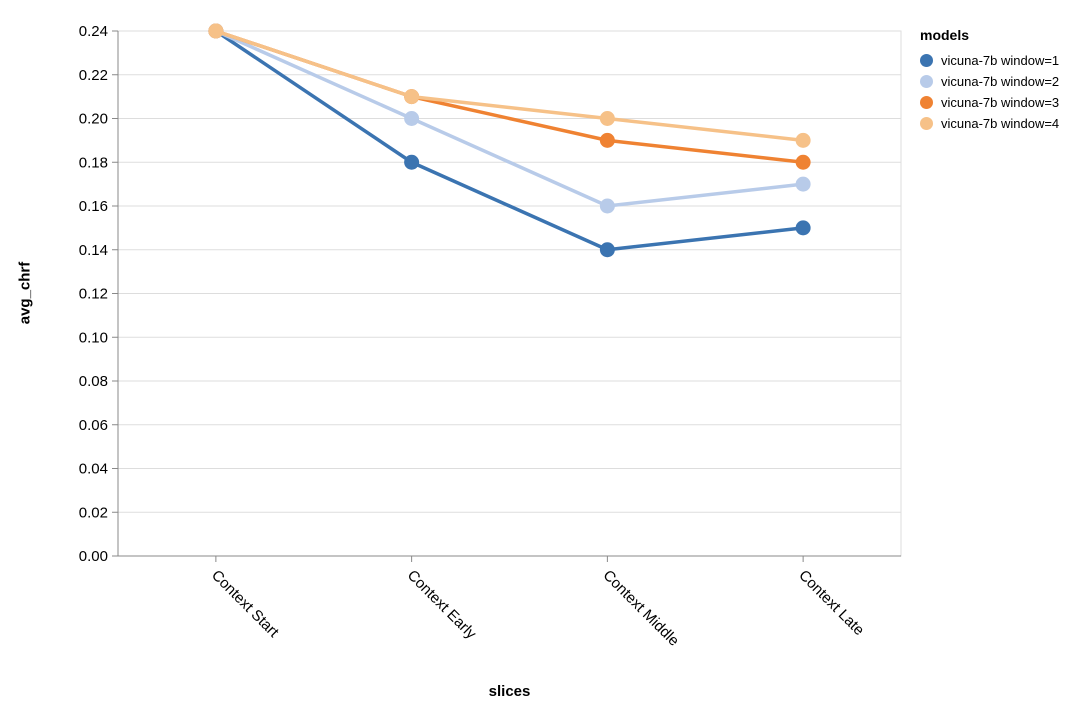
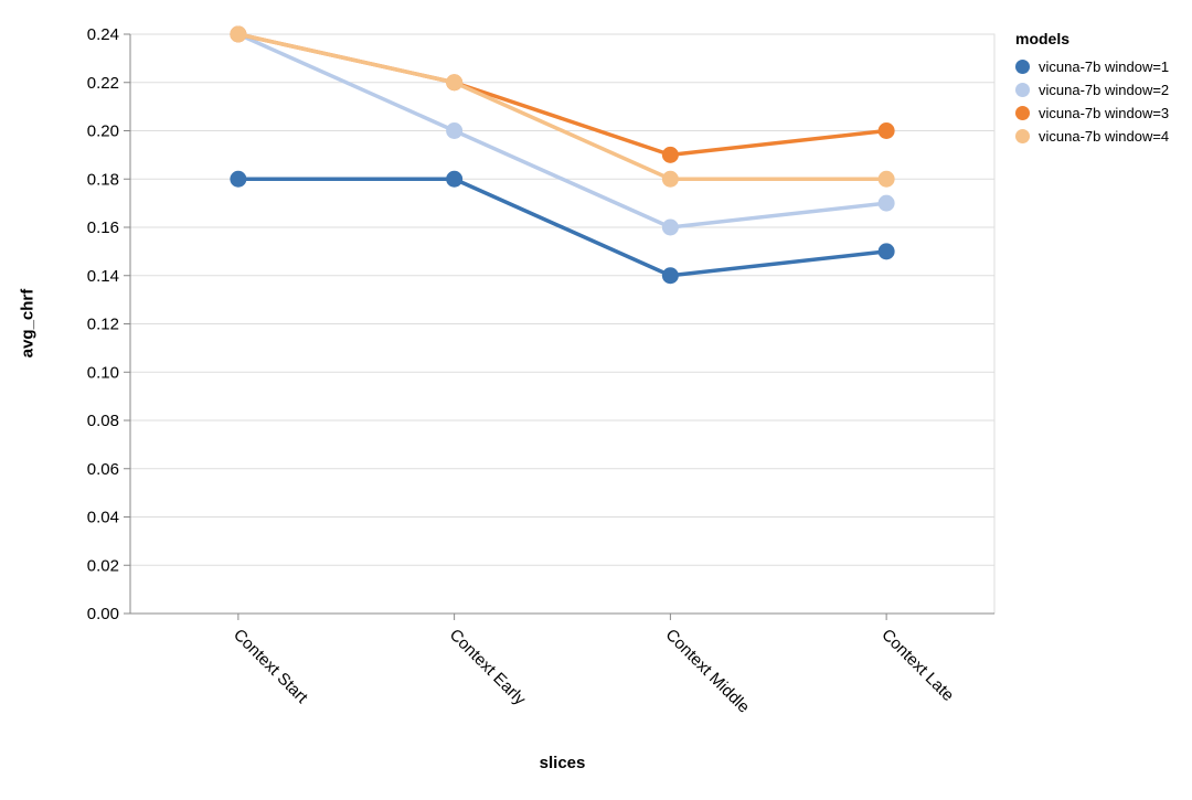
vicuna-7b window=1/Context Start: 0.24 -> 0.18
vicuna-7b window=3/Context Early: 0.21 -> 0.22
vicuna-7b window=4/Context Early: 0.21 -> 0.22
vicuna-7b window=4/Context Middle: 0.20 -> 0.18
vicuna-7b window=3/Context Late: 0.18 -> 0.20
vicuna-7b window=4/Context Late: 0.19 -> 0.18
